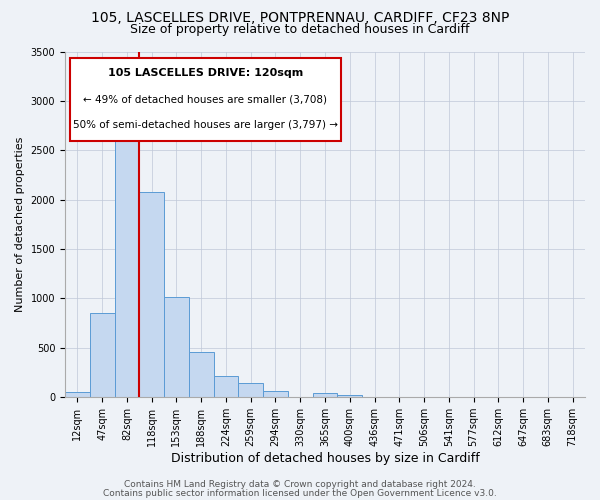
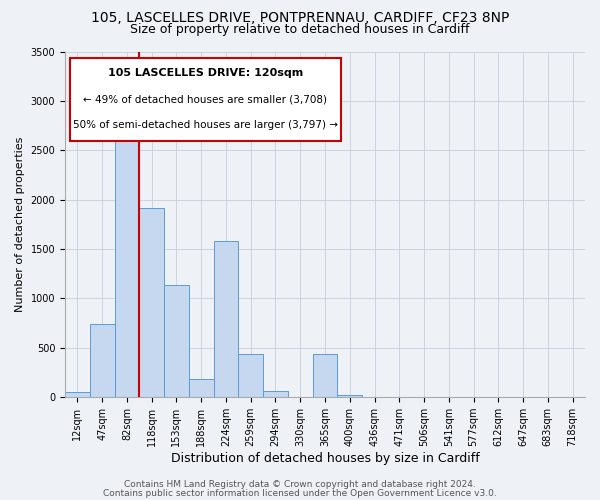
47sqm: 850 -> 740
118sqm: 2080 -> 1920
153sqm: 1010 -> 1140
188sqm: 460 -> 180
224sqm: 210 -> 1580
259sqm: 140 -> 440
365sqm: 40 -> 440
